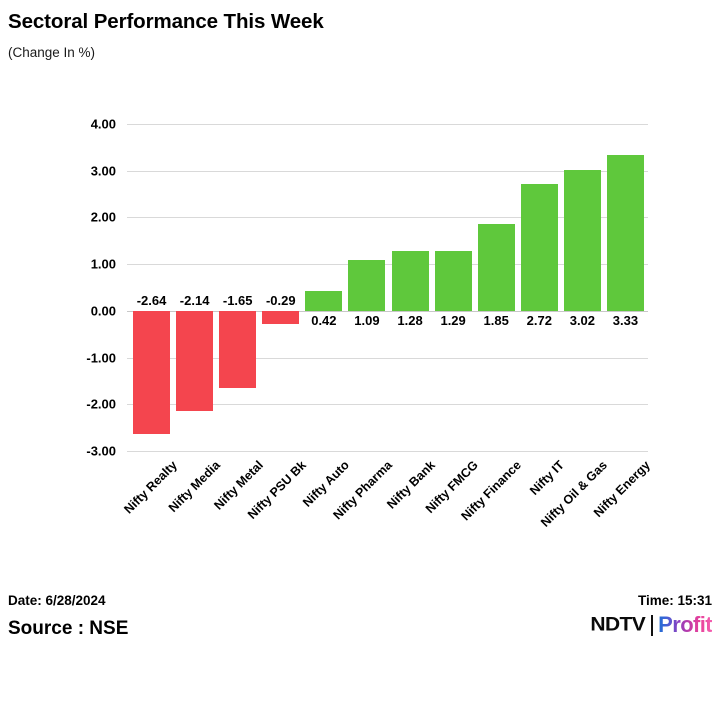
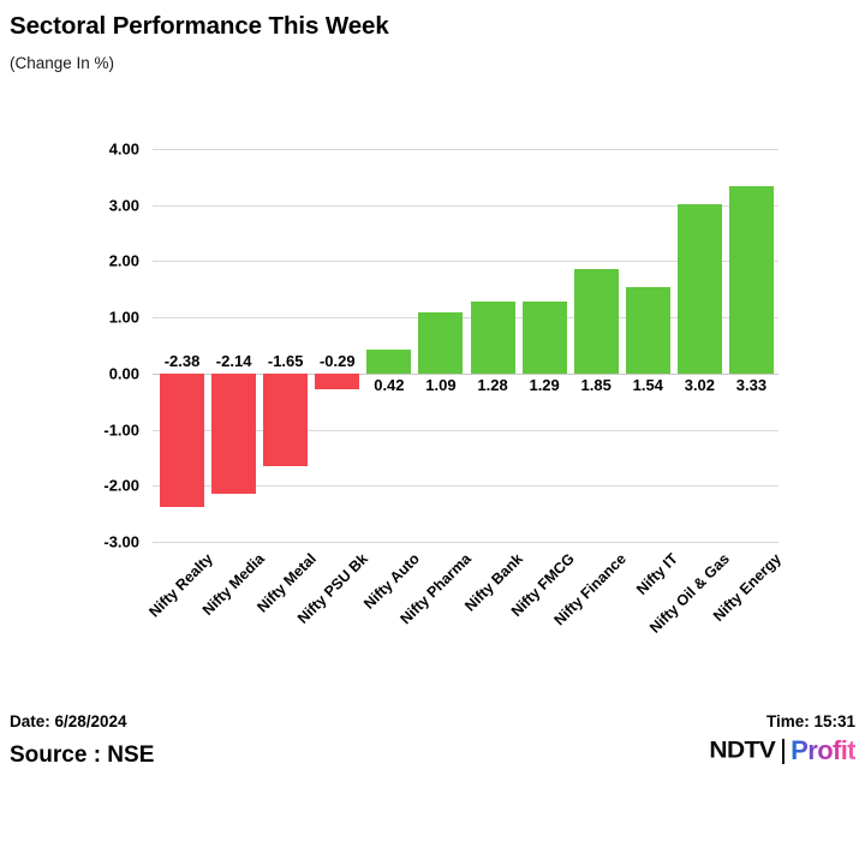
Nifty Realty: -2.64 -> -2.38
Nifty IT: 2.72 -> 1.54
